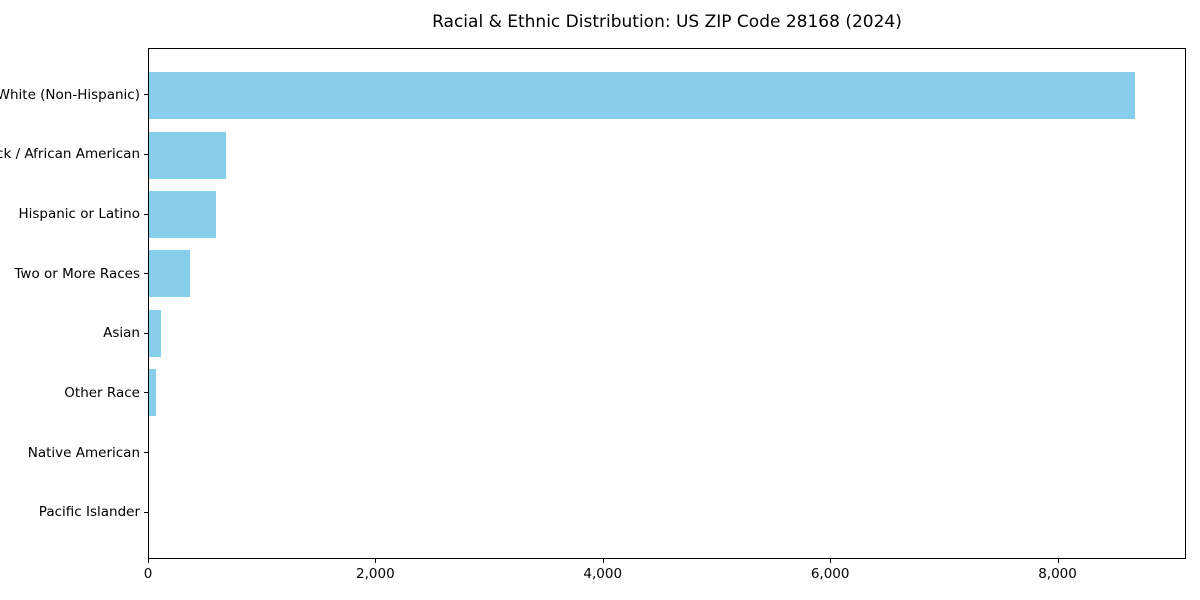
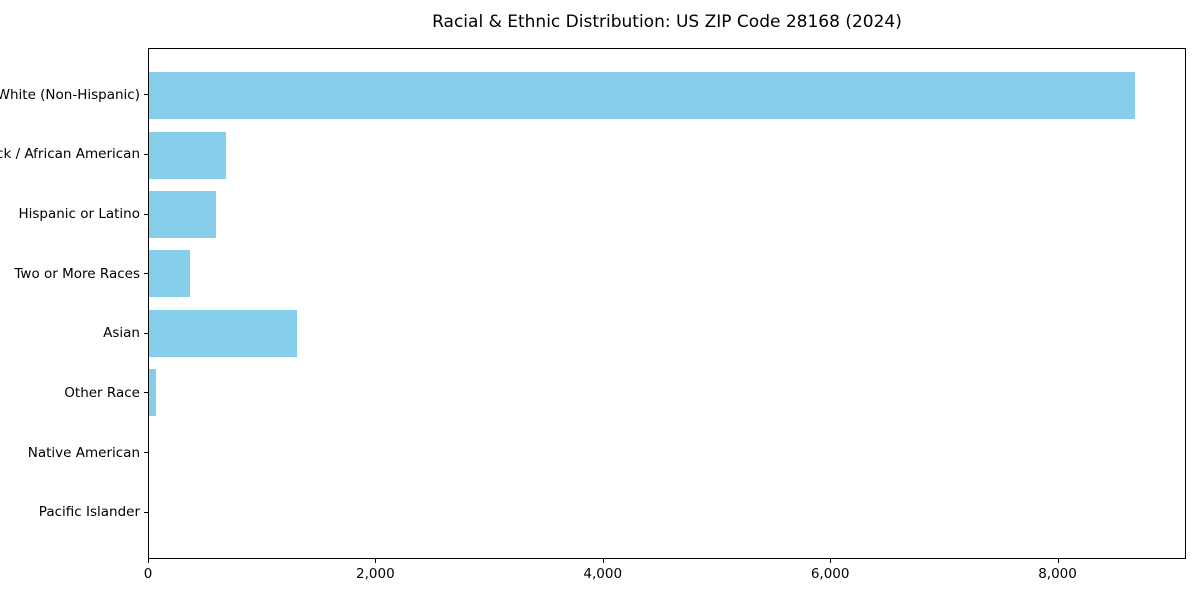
Asian: 110 -> 1300
